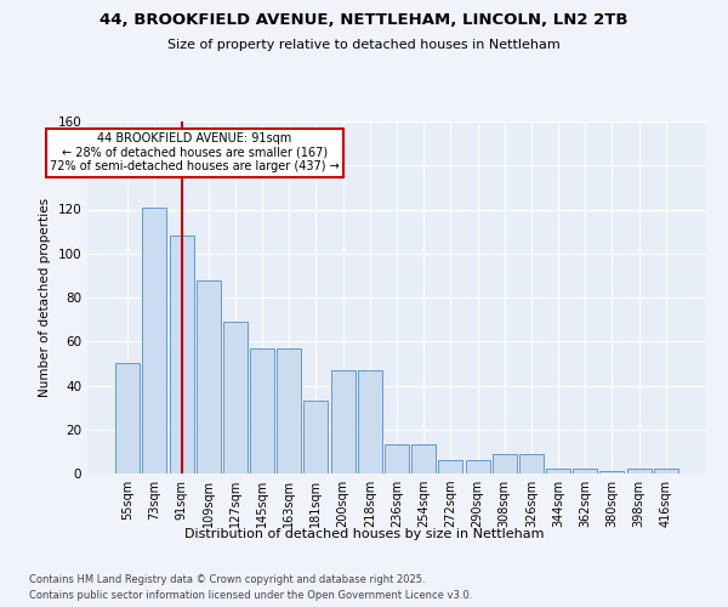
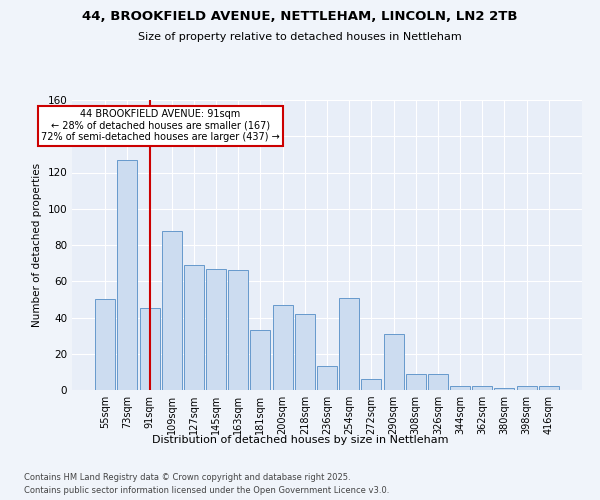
73sqm: 121 -> 127
91sqm: 108 -> 45
145sqm: 57 -> 67
163sqm: 57 -> 66
218sqm: 47 -> 42
254sqm: 13 -> 51
290sqm: 6 -> 31
